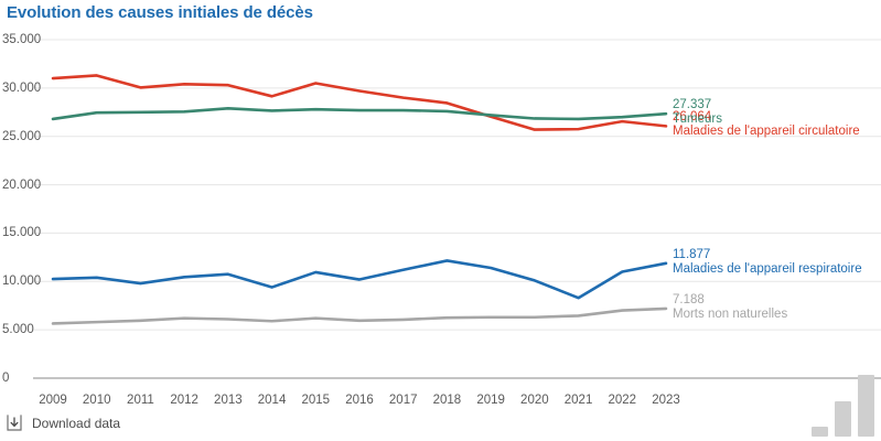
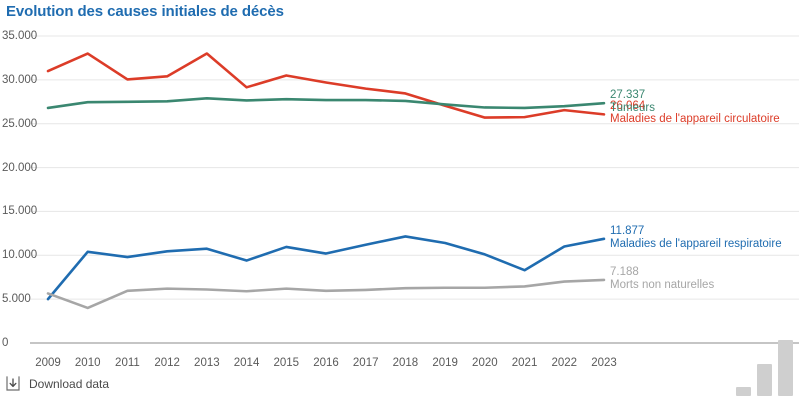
Maladies de l'appareil respiratoire/2009: 10000 -> 5000
Maladies de l'appareil circulatoire/2010: 31000 -> 33000
Morts non naturelles/2010: 6000 -> 4000
Maladies de l'appareil circulatoire/2013: 30000 -> 33000
